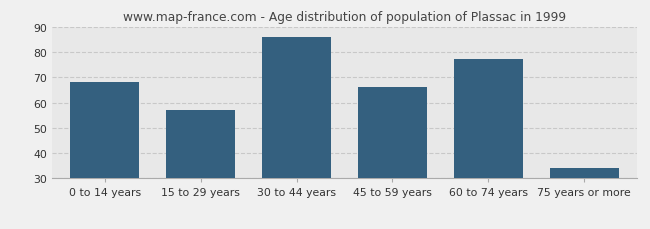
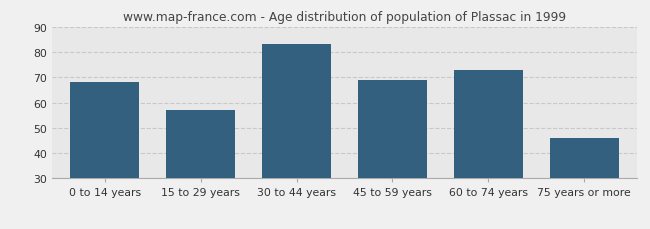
30 to 44 years: 86 -> 83
45 to 59 years: 66 -> 69
60 to 74 years: 77 -> 73
75 years or more: 34 -> 46
